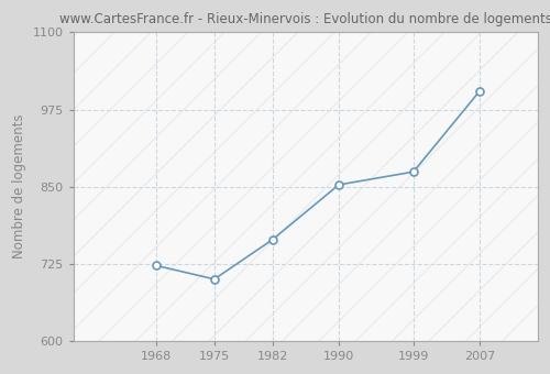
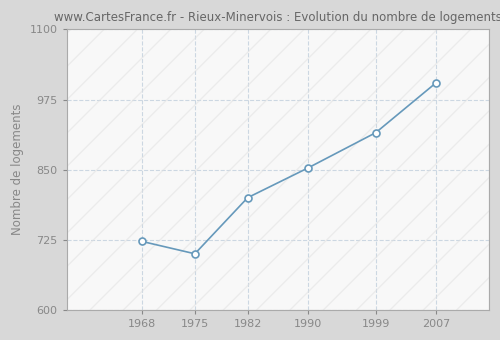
1982: 764 -> 800
1999: 874 -> 916
